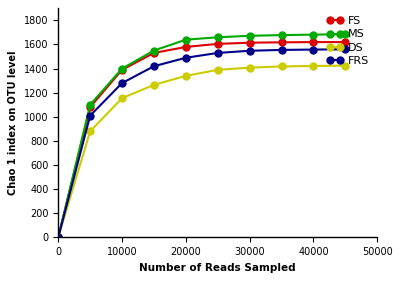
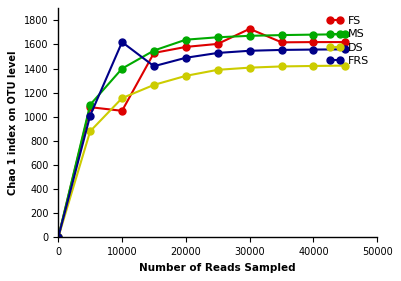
FS/10000: 1390 -> 1050
FRS/10000: 1280 -> 1620
FS/30000: 1620 -> 1730
